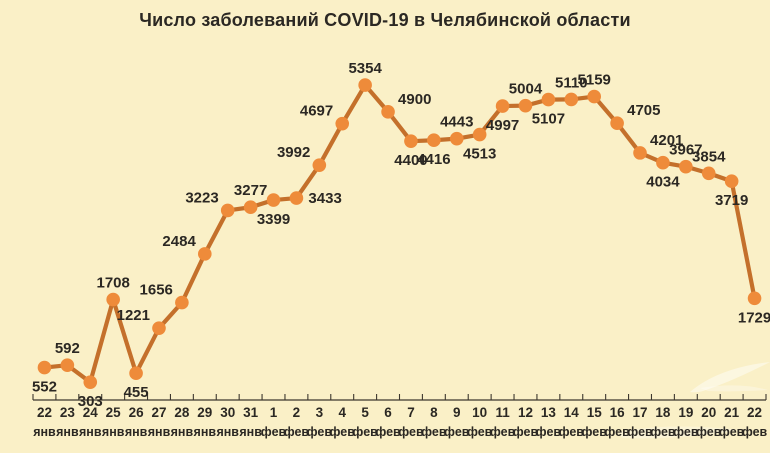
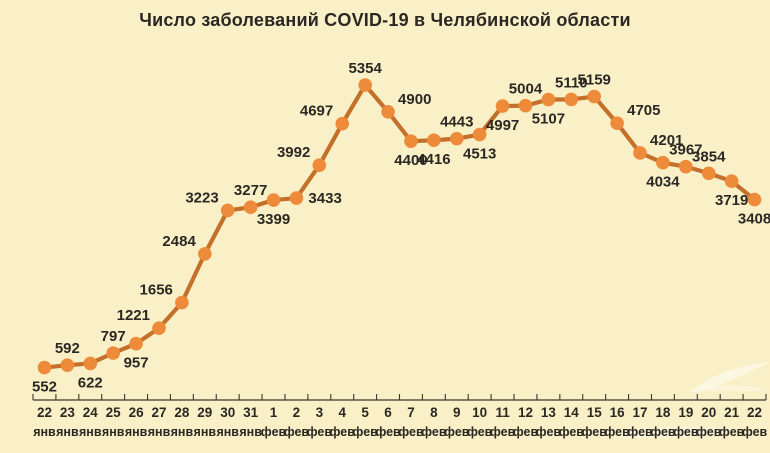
24 янв: 303 -> 622
25 янв: 1708 -> 797
26 янв: 455 -> 957
22 фев: 1729 -> 3408
